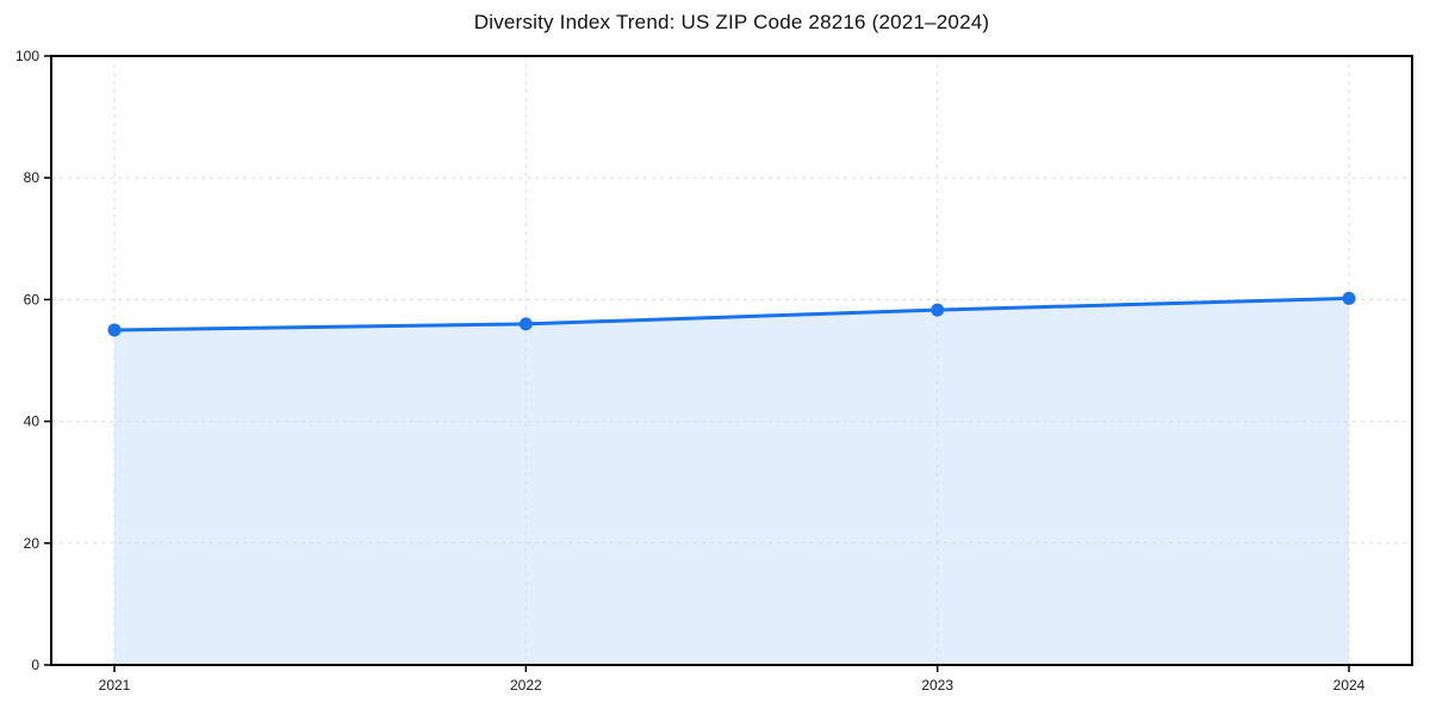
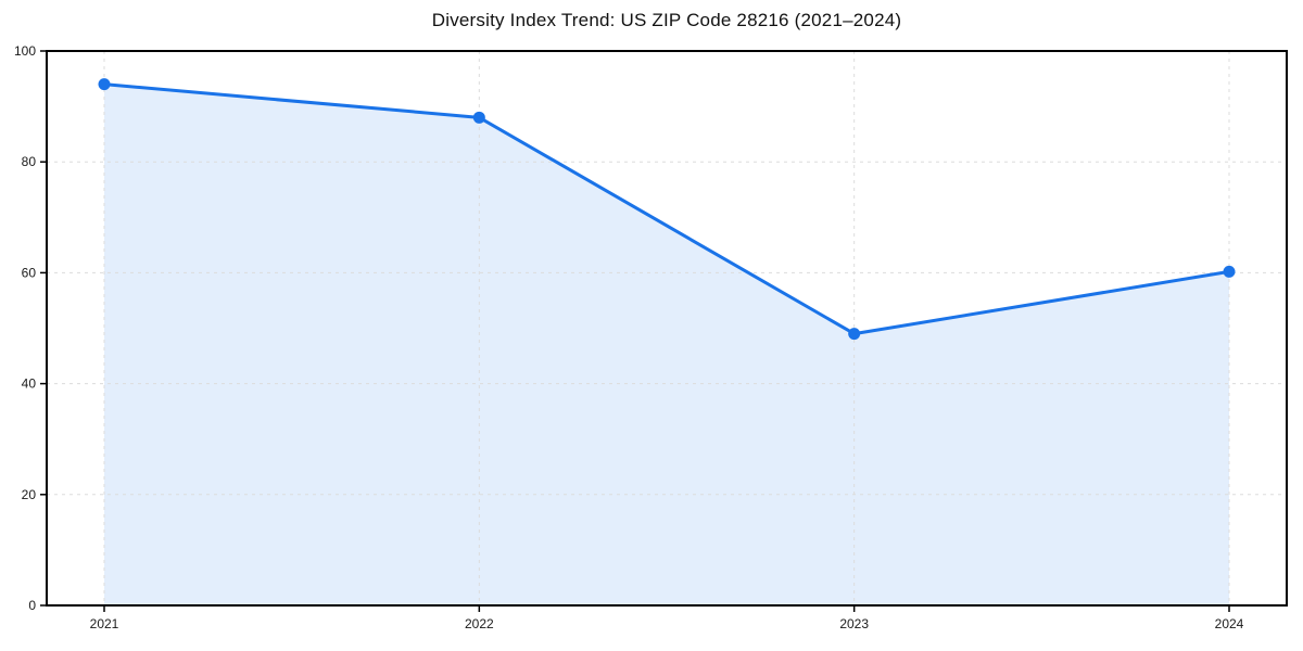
2021: 55 -> 94
2022: 56 -> 88
2023: 58 -> 49
